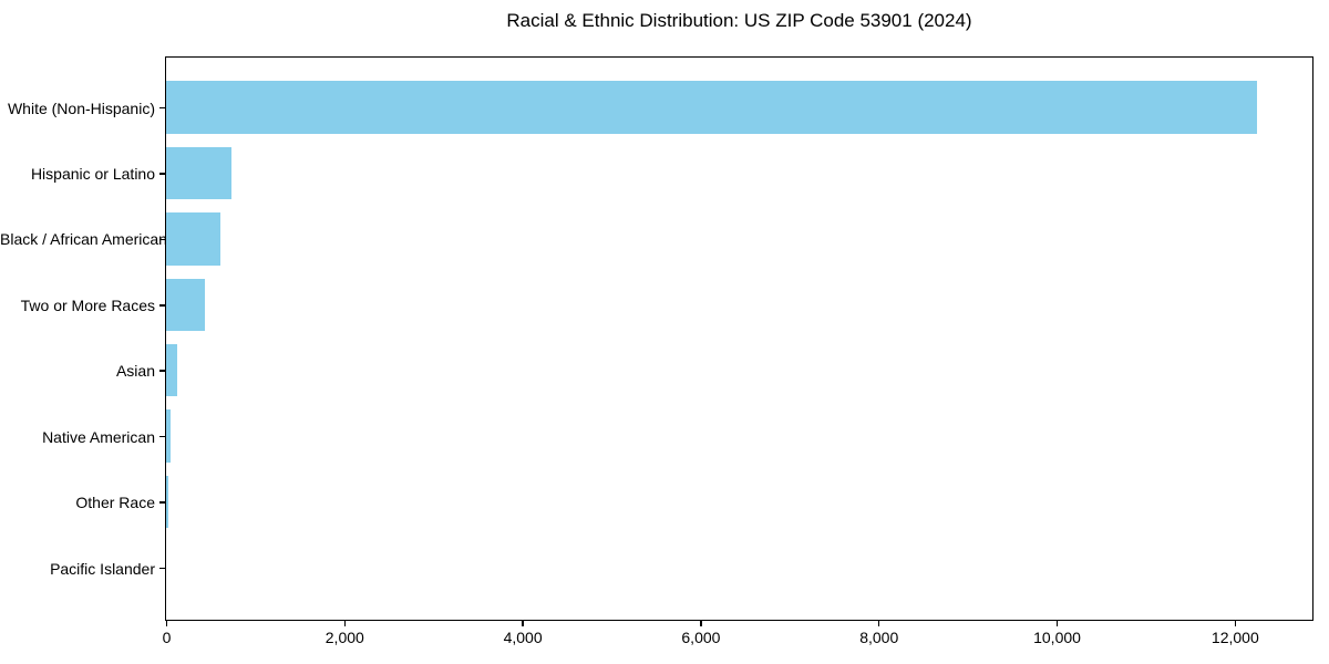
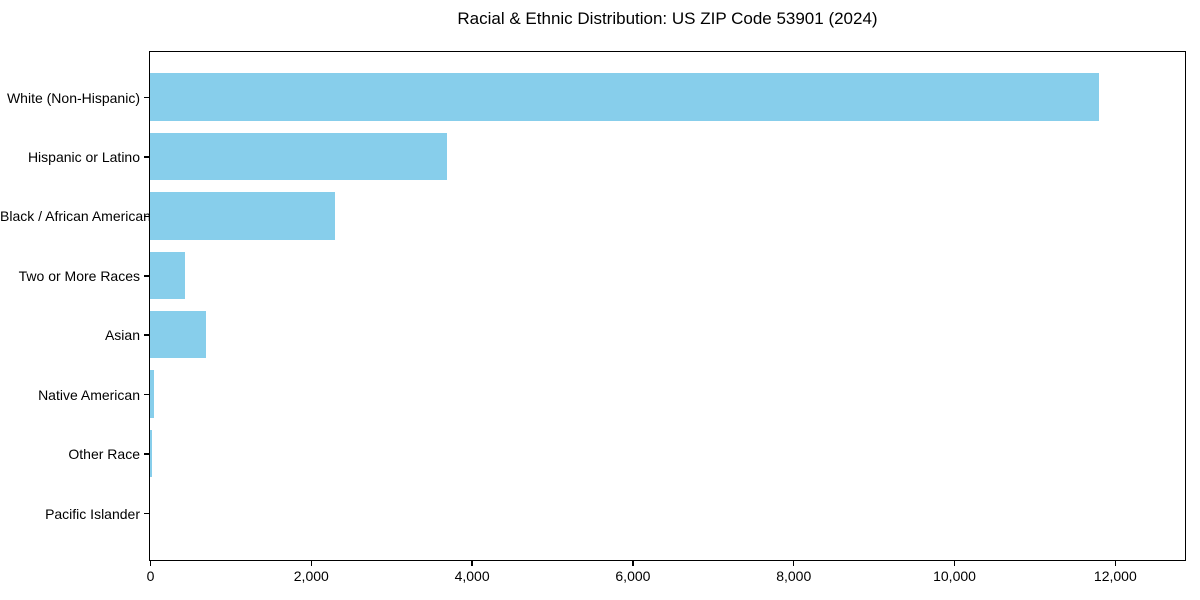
White (Non-Hispanic): 12200 -> 11800
Hispanic or Latino: 700 -> 3700
Black / African American: 600 -> 2300
Asian: 100 -> 700
